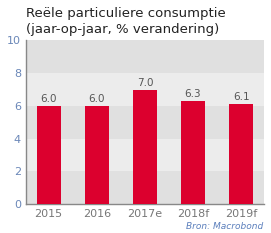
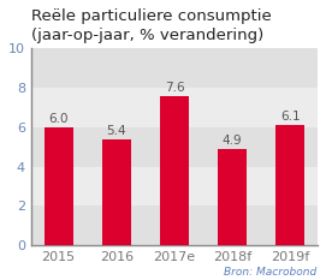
2016: 6.0 -> 5.4
2017e: 7.0 -> 7.6
2018f: 6.3 -> 4.9
